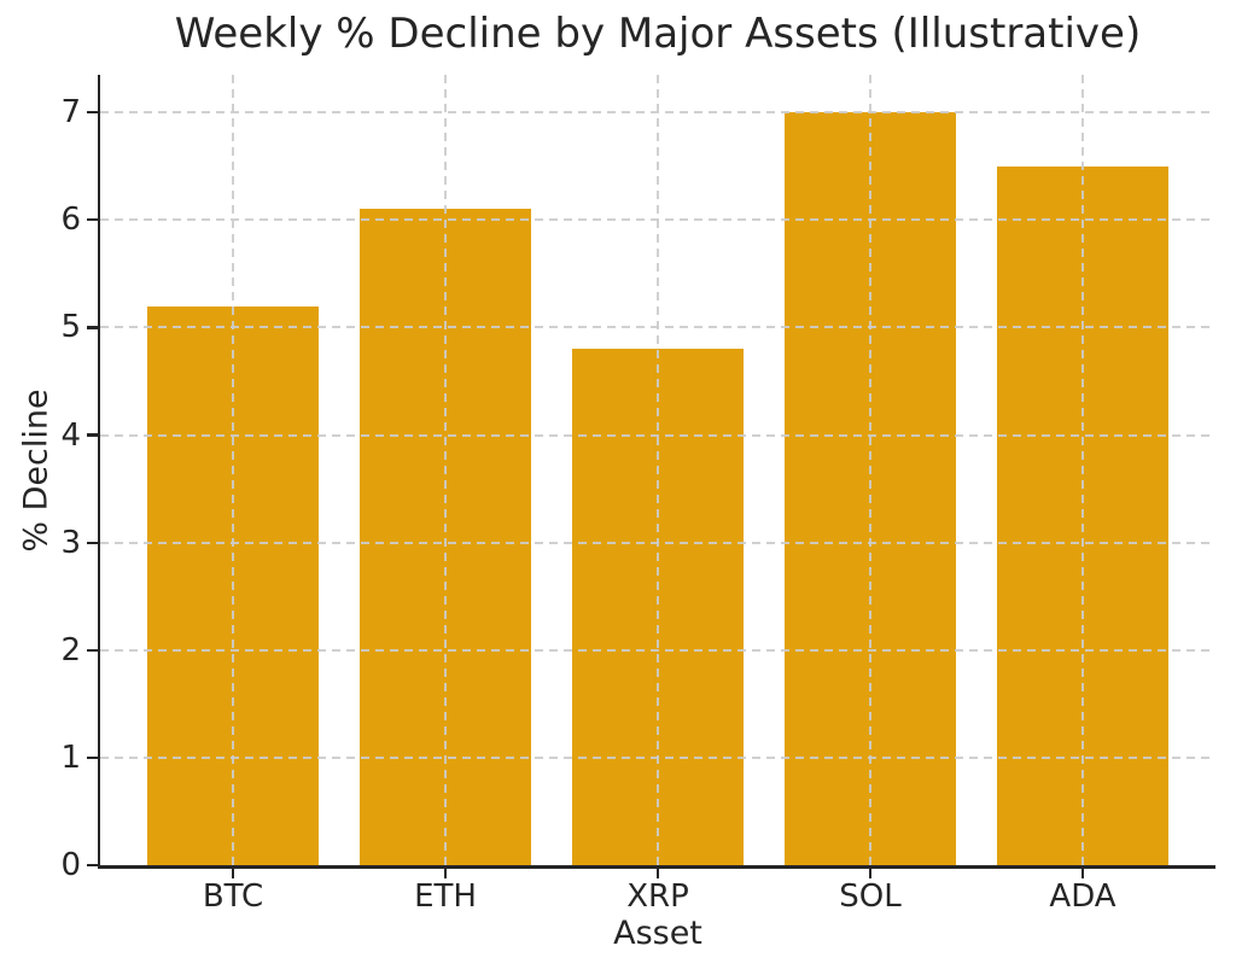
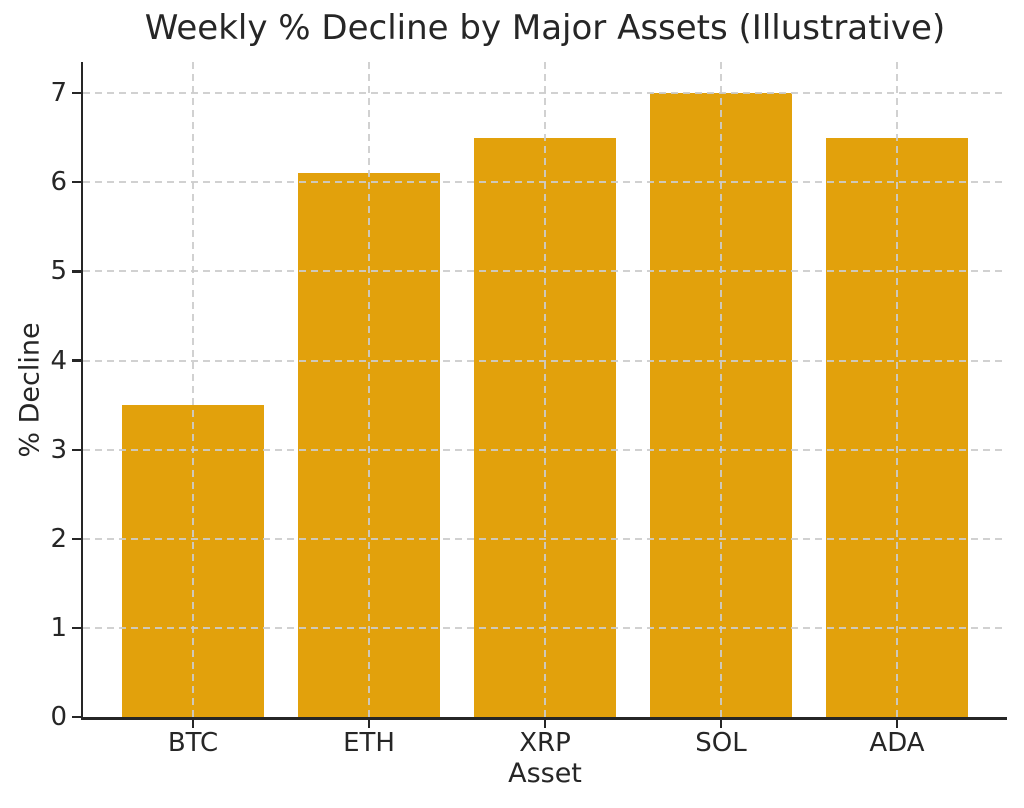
BTC: 5.2 -> 3.5
XRP: 4.8 -> 6.5
